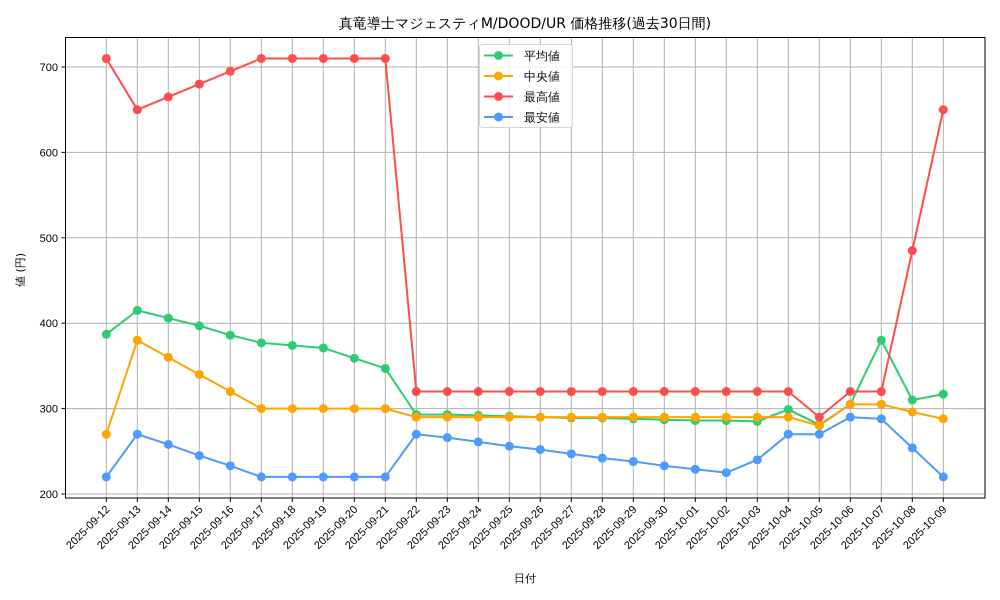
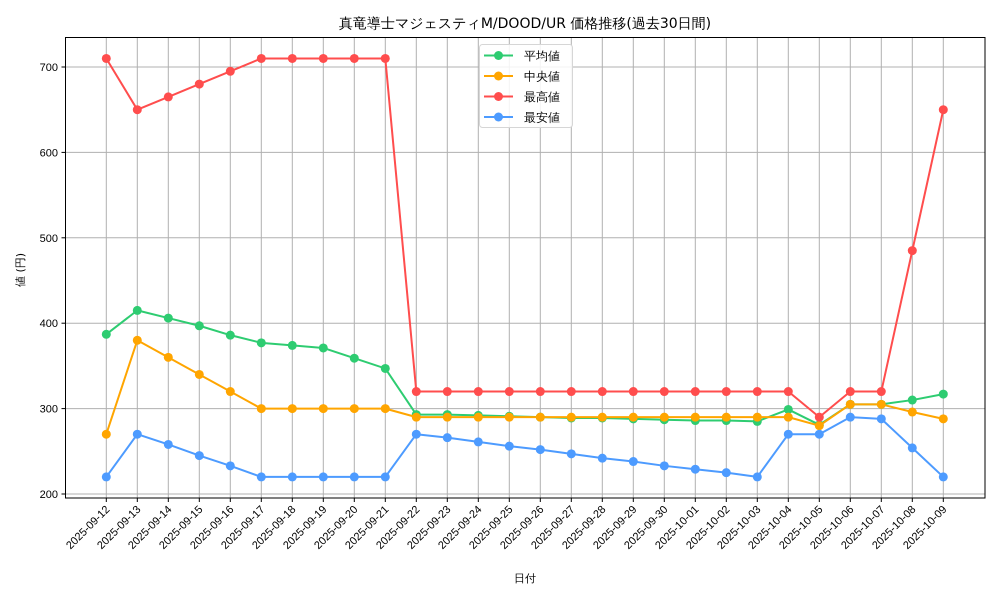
最安値/2025-10-03: 240 -> 220
平均値/2025-10-07: 380 -> 300
